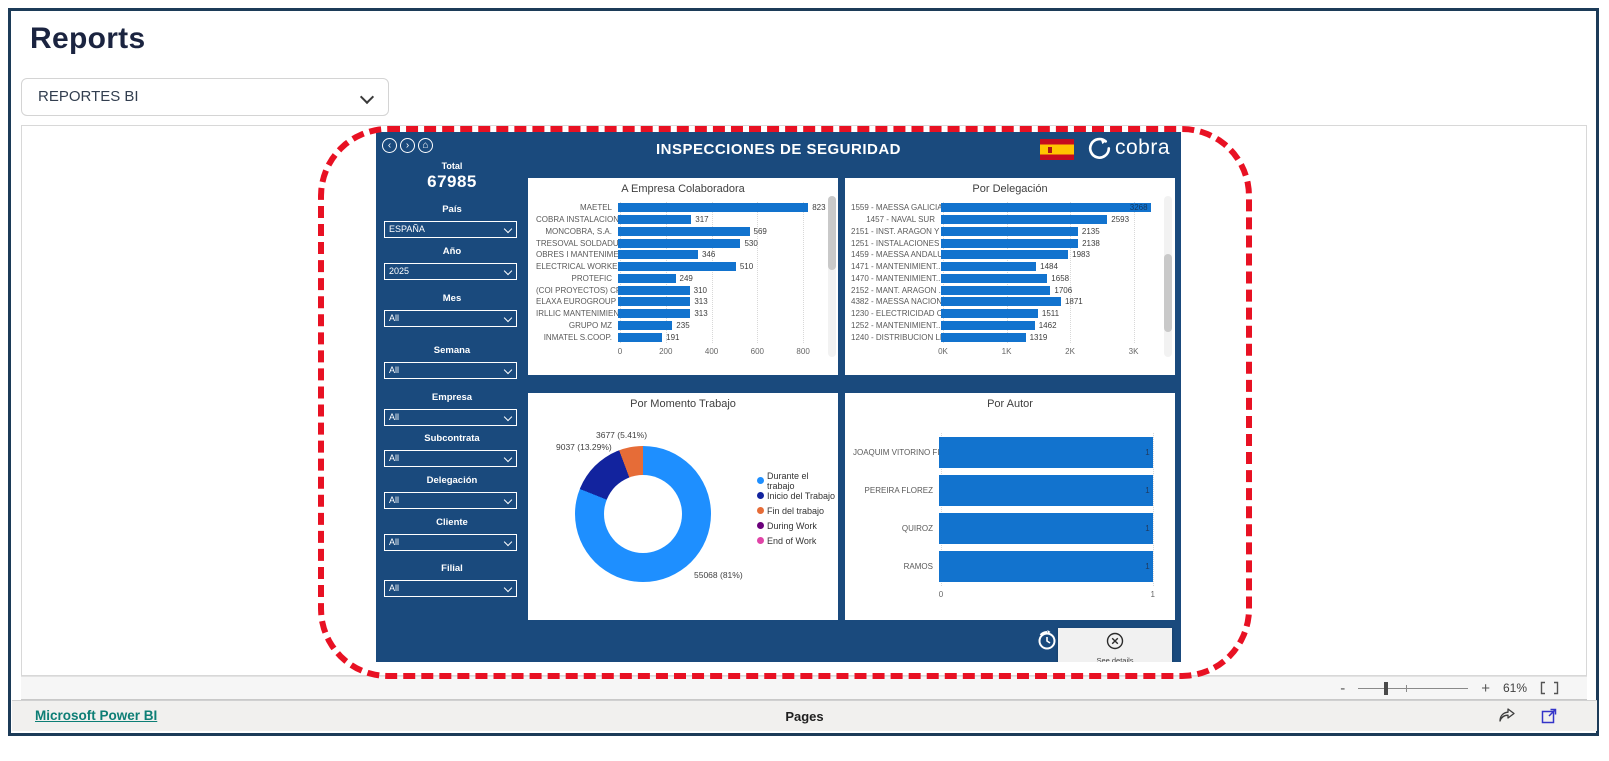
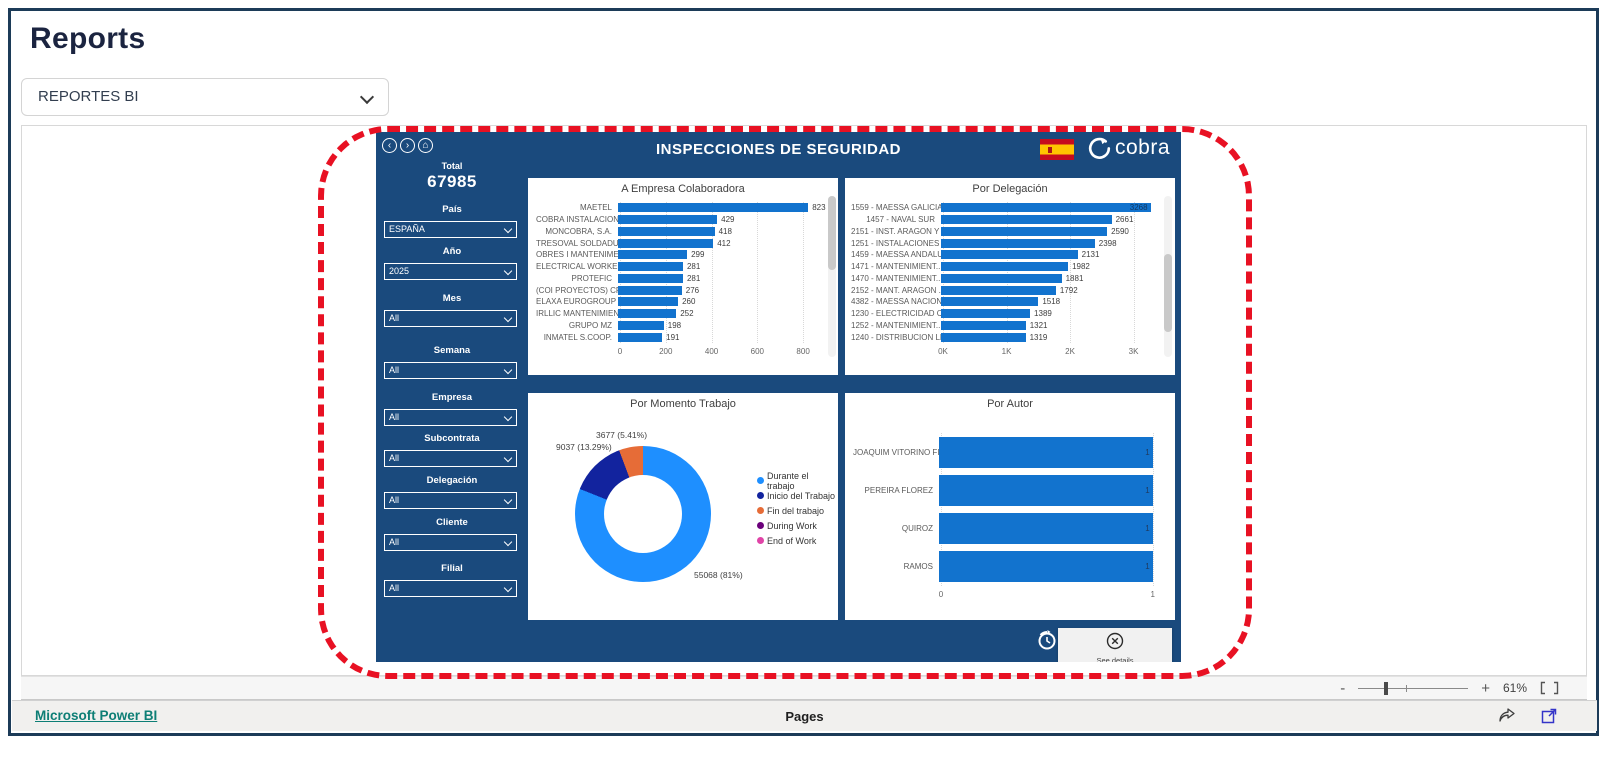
A Empresa Colaboradora/COBRA INSTALACIONE...: 317 -> 429
A Empresa Colaboradora/MONCOBRA, S.A.: 569 -> 418
A Empresa Colaboradora/TRESOVAL SOLDADUR...: 530 -> 412
A Empresa Colaboradora/OBRES I MANTENIME...: 346 -> 299
A Empresa Colaboradora/ELECTRICAL WORKERS...: 510 -> 281
A Empresa Colaboradora/PROTEFIC: 249 -> 281
A Empresa Colaboradora/(COI PROYECTOS) CRI...: 310 -> 276
A Empresa Colaboradora/ELAXA EUROGROUP S.L: 313 -> 260
A Empresa Colaboradora/IRLLIC MANTENIMIEN...: 313 -> 252
A Empresa Colaboradora/GRUPO MZ: 235 -> 198
Por Delegación/1457 - NAVAL SUR: 2593 -> 2661
Por Delegación/2151 - INST. ARAGON Y ...: 2135 -> 2590
Por Delegación/1251 - INSTALACIONES ...: 2138 -> 2398
Por Delegación/1459 - MAESSA ANDALU...: 1983 -> 2131
Por Delegación/1471 - MANTENIMIENT...: 1484 -> 1982
Por Delegación/1470 - MANTENIMIENT...: 1658 -> 1881
Por Delegación/2152 - MANT. ARAGON ...: 1706 -> 1792
Por Delegación/4382 - MAESSA NACION...: 1871 -> 1518
Por Delegación/1230 - ELECTRICIDAD C...: 1511 -> 1389
Por Delegación/1252 - MANTENIMIENT...: 1462 -> 1321
